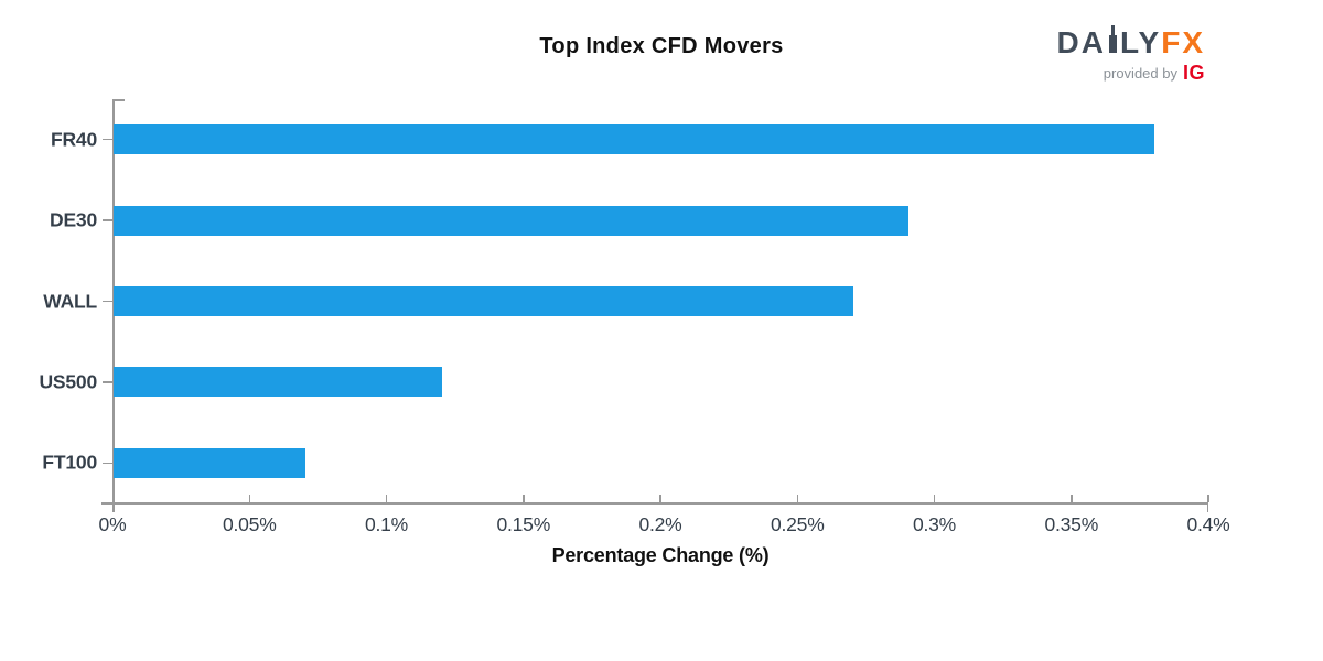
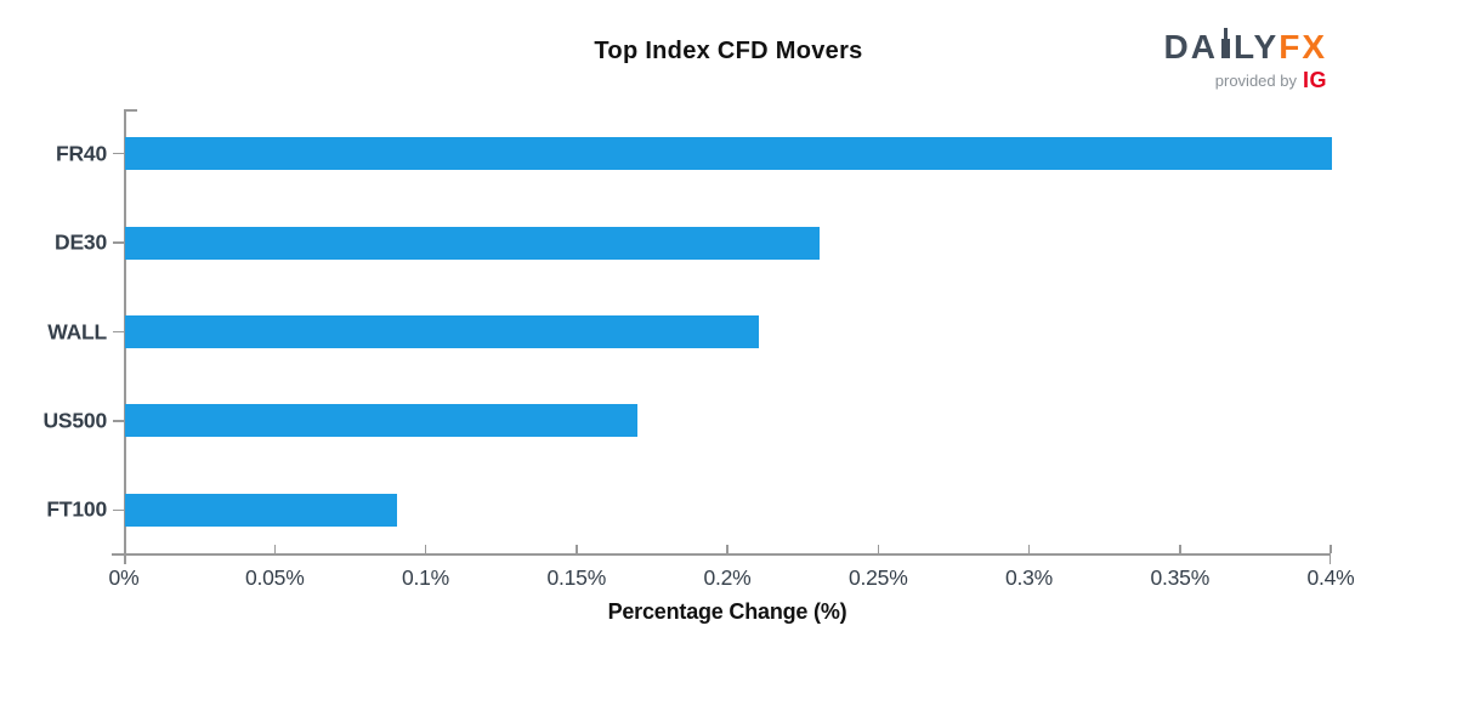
FR40: 0.38% -> 0.40%
DE30: 0.29% -> 0.23%
WALL: 0.27% -> 0.21%
US500: 0.12% -> 0.17%
FT100: 0.07% -> 0.09%
